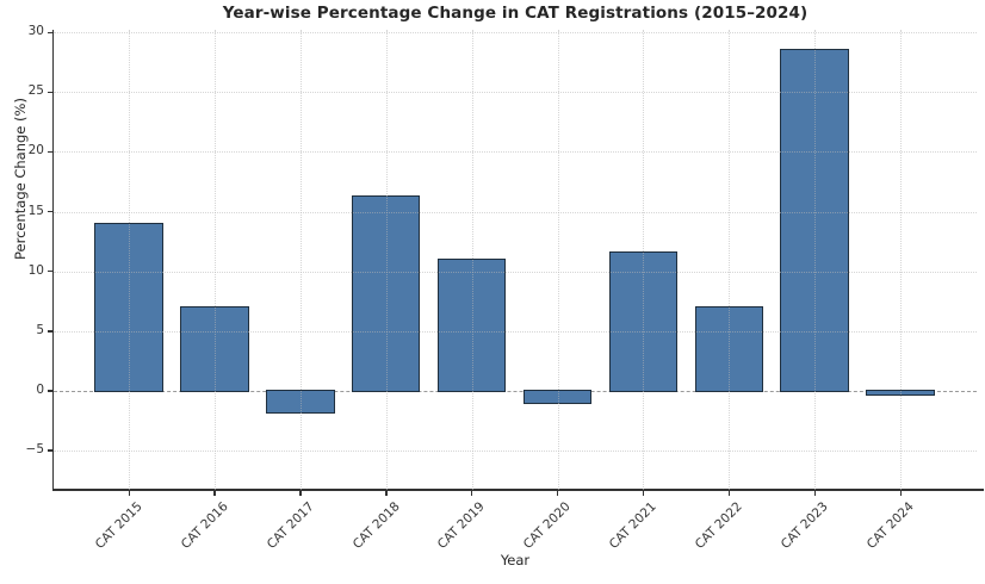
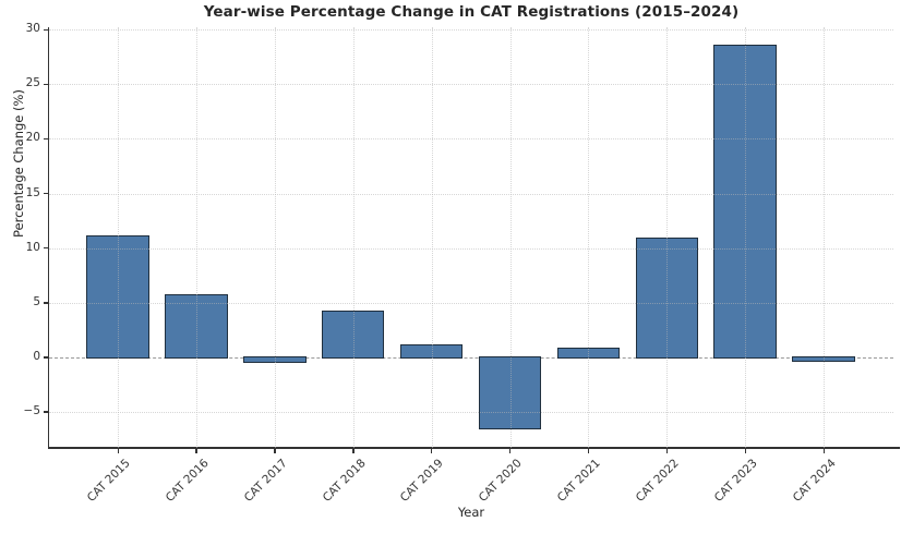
CAT 2015: 14.1 -> 11.2
CAT 2016: 7.1 -> 5.8
CAT 2017: -1.9 -> -0.5
CAT 2018: 16.3 -> 4.3
CAT 2019: 11.1 -> 1.2
CAT 2020: -1.1 -> -6.6
CAT 2021: 11.7 -> 0.9
CAT 2022: 7.1 -> 11.0
